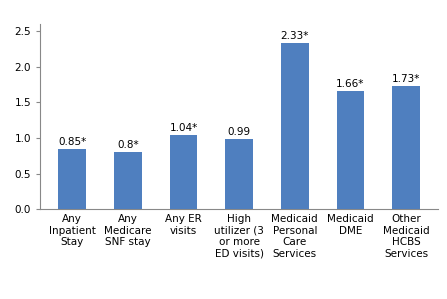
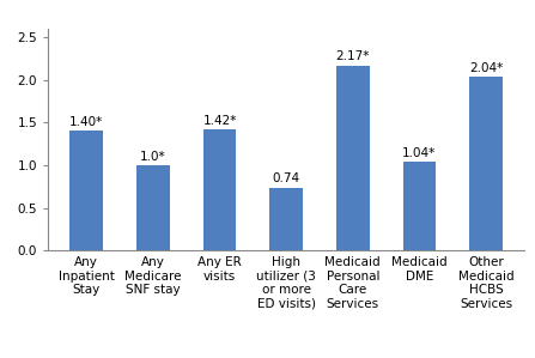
Any Inpatient Stay: 0.85* -> 1.40*
Any Medicare SNF stay: 0.8* -> 1.0*
Any ER visits: 1.04* -> 1.42*
High utilizer (3 or more ED visits): 0.99 -> 0.74
Medicaid Personal Care Services: 2.33* -> 2.17*
Medicaid DME: 1.66* -> 1.04*
Other Medicaid HCBS Services: 1.73* -> 2.04*
